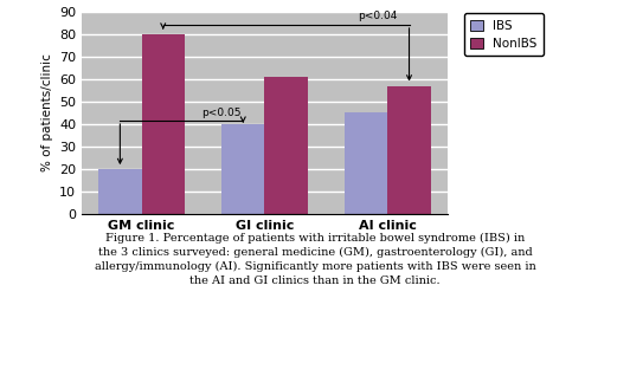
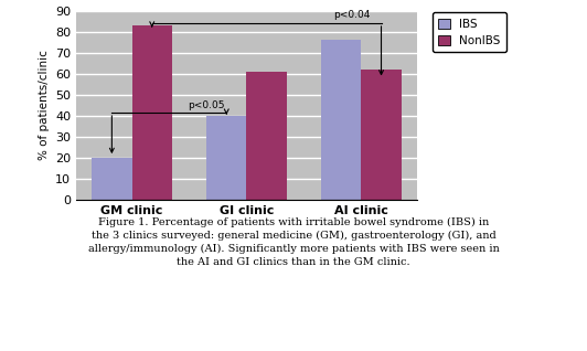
NonIBS/GM clinic: 80 -> 83
IBS/AI clinic: 45 -> 76
NonIBS/AI clinic: 57 -> 62
